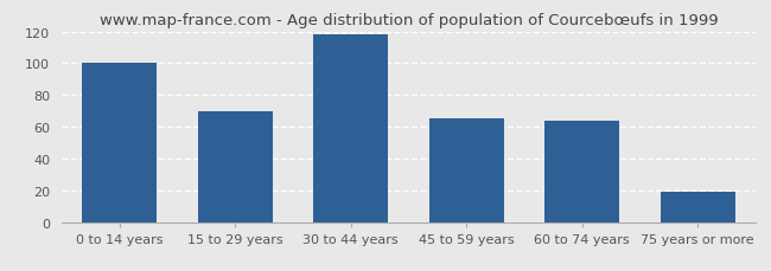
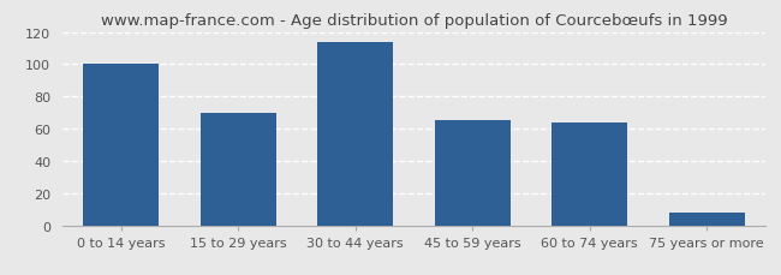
30 to 44 years: 118 -> 114
75 years or more: 19 -> 8
